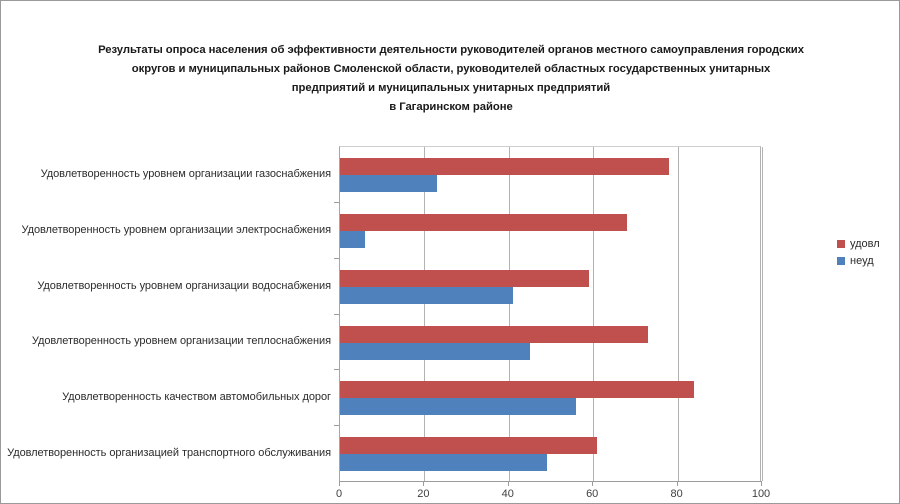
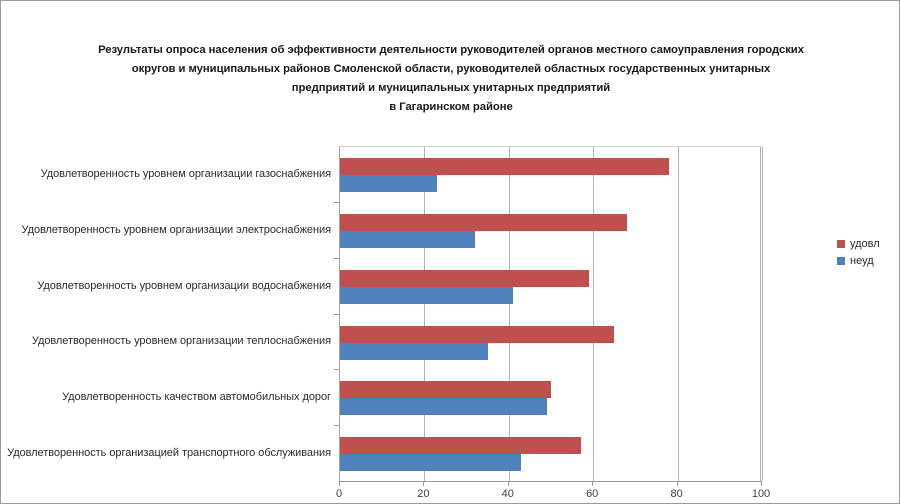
неуд/Удовлетворенность уровнем организации электроснабжения: 6 -> 32
удовл/Удовлетворенность уровнем организации теплоснабжения: 73 -> 65
неуд/Удовлетворенность уровнем организации теплоснабжения: 45 -> 35
удовл/Удовлетворенность качеством автомобильных дорог: 84 -> 50
неуд/Удовлетворенность качеством автомобильных дорог: 56 -> 49
удовл/Удовлетворенность организацией транспортного обслуживания: 61 -> 57
неуд/Удовлетворенность организацией транспортного обслуживания: 49 -> 43
